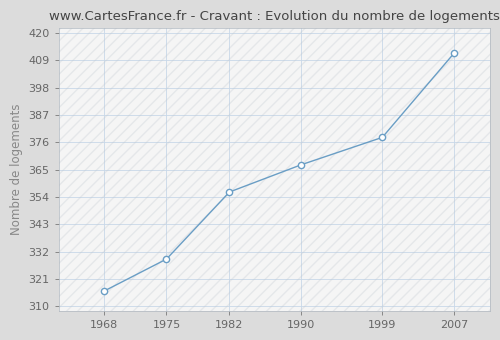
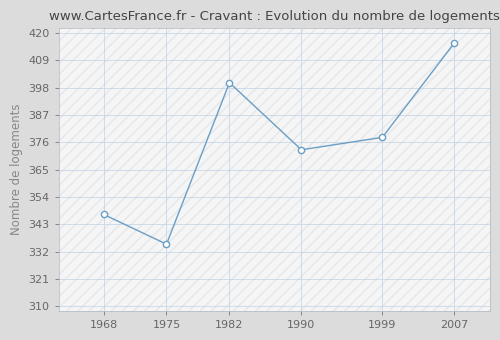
1968: 316 -> 347
1975: 329 -> 335
1982: 356 -> 400
1990: 367 -> 373
2007: 412 -> 416
